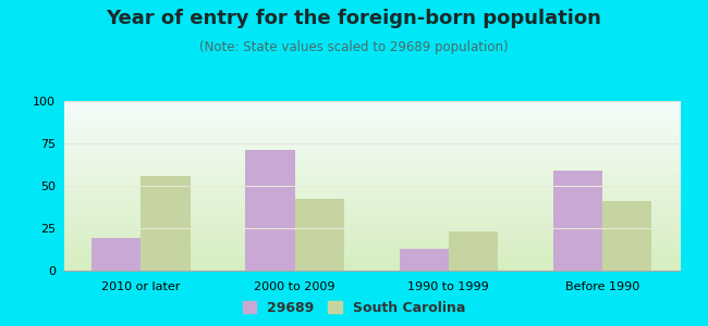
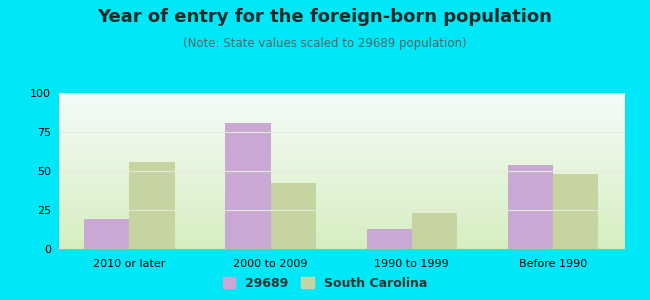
29689/2000 to 2009: 71 -> 81
29689/Before 1990: 59 -> 54
South Carolina/Before 1990: 41 -> 48
